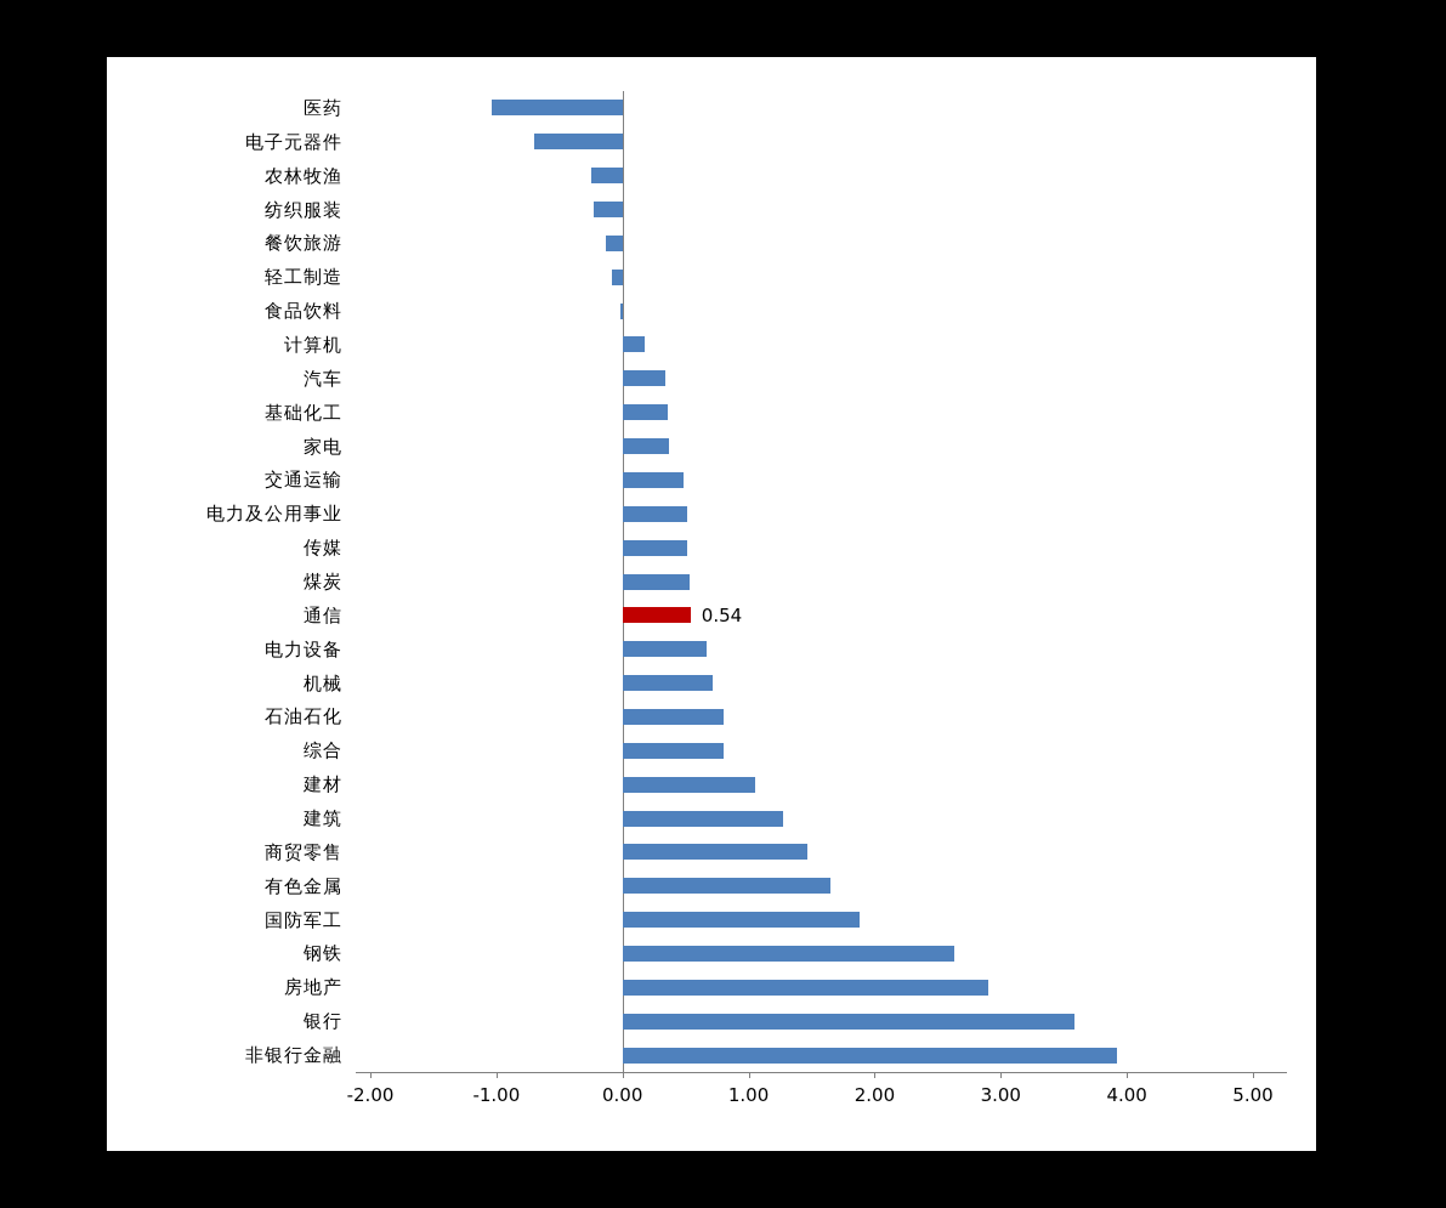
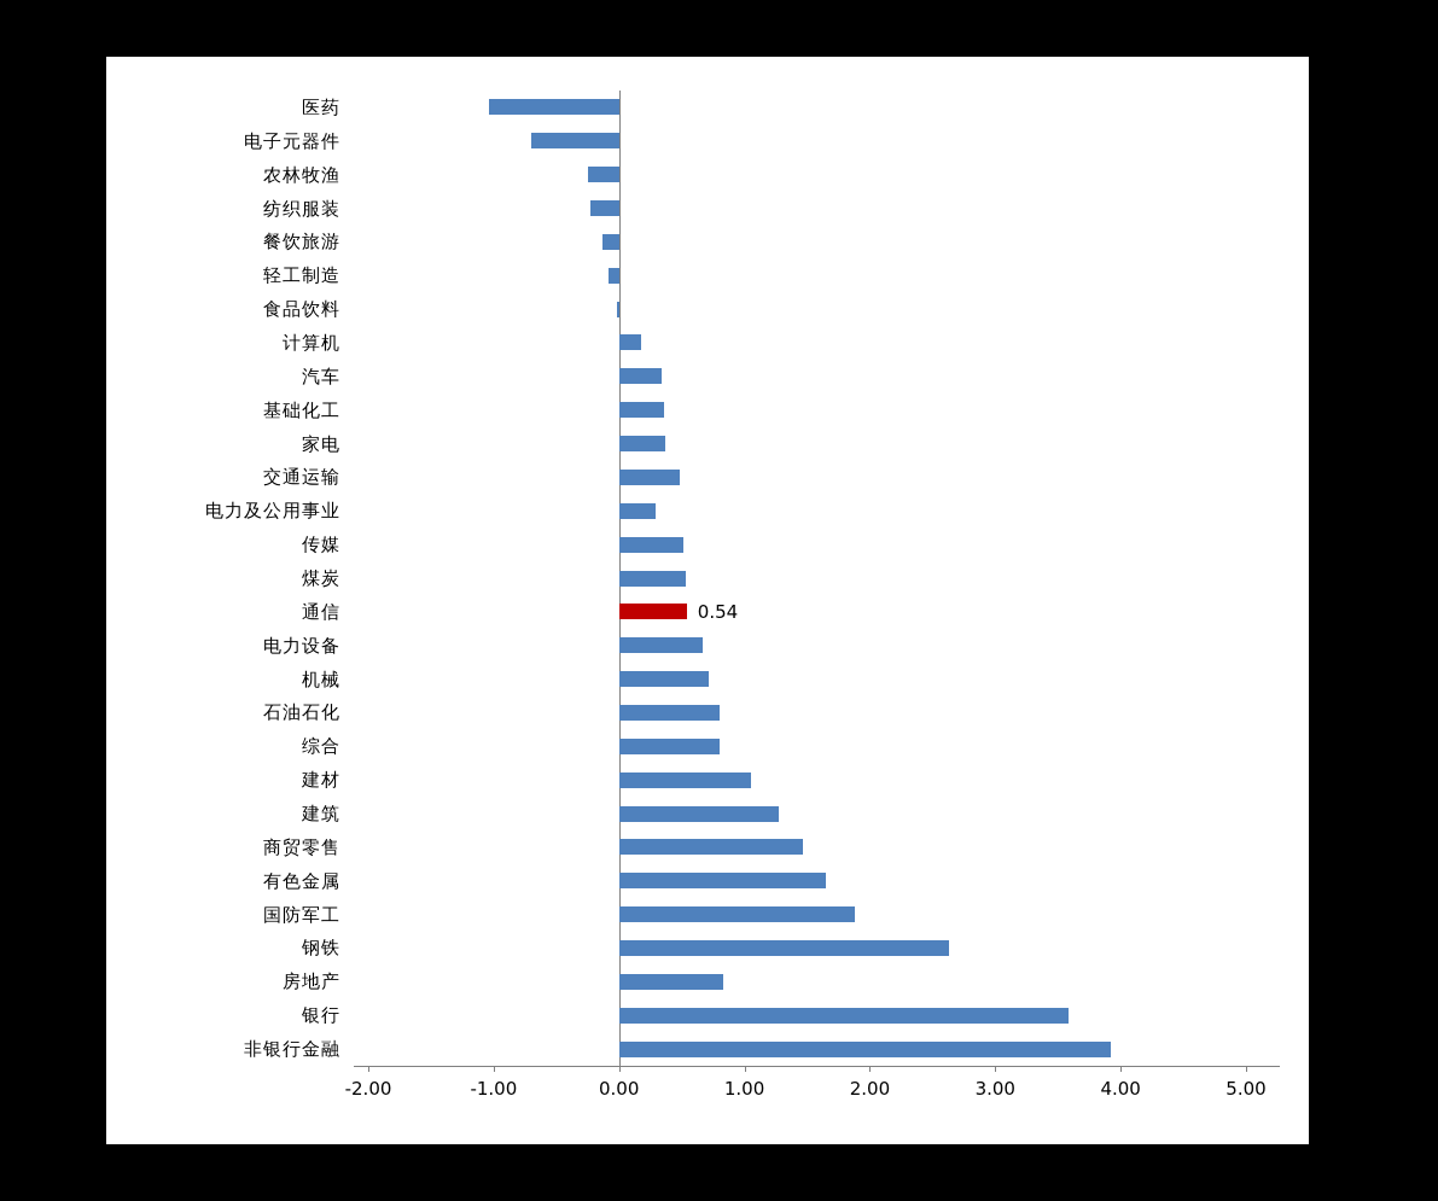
电力及公用事业: 0.51 -> 0.29
房地产: 2.90 -> 0.83
